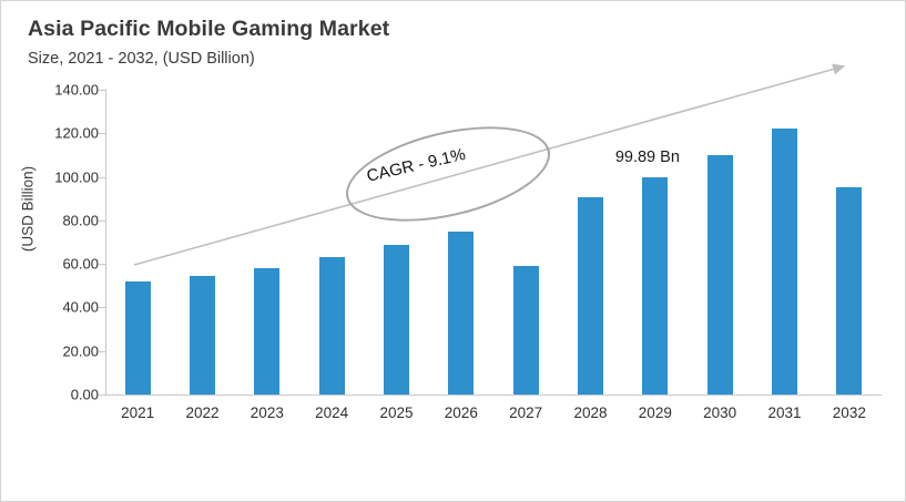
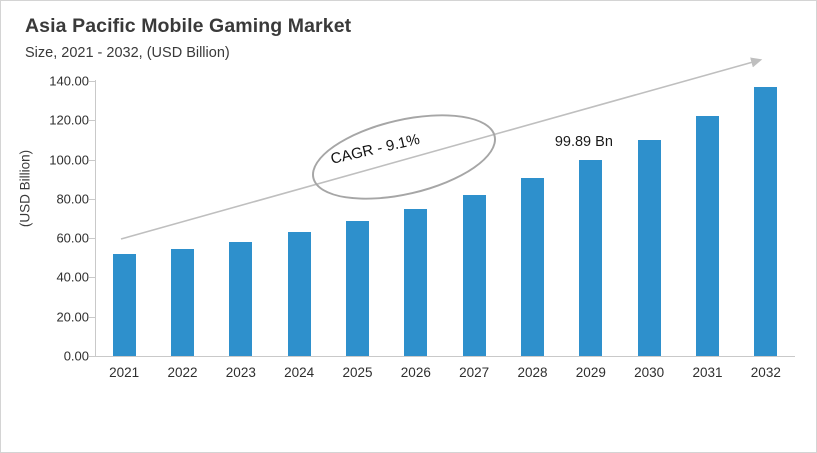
2027: 59 -> 82
2032: 95 -> 137
